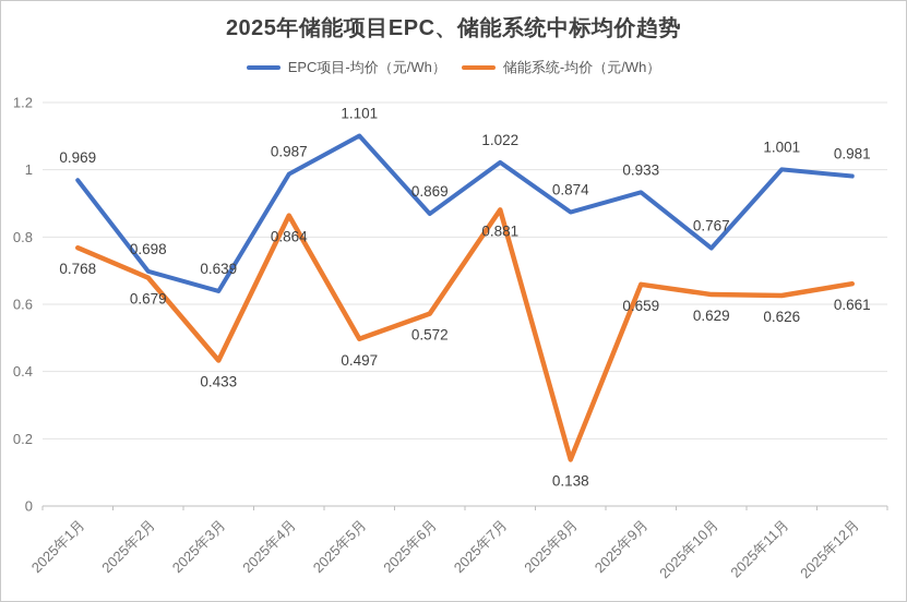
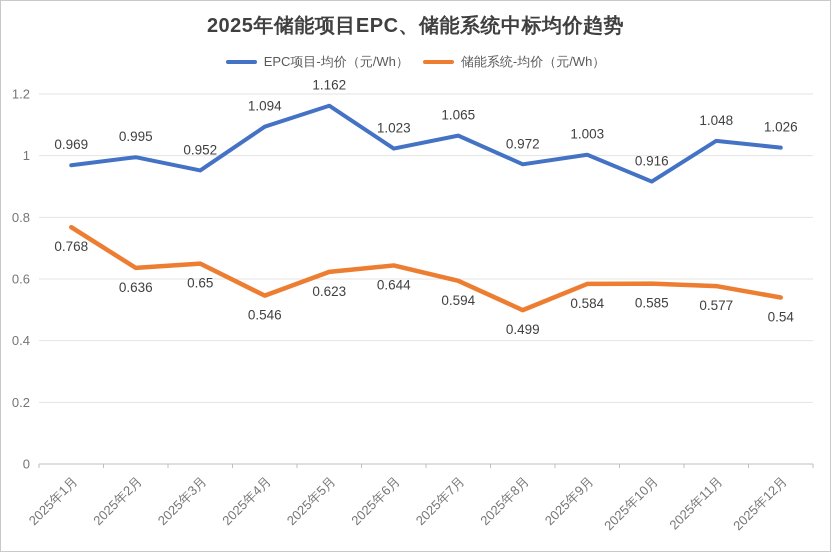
EPC项目-均价（元/Wh）/2025年2月: 0.698 -> 0.995
储能系统-均价（元/Wh）/2025年2月: 0.679 -> 0.636
EPC项目-均价（元/Wh）/2025年3月: 0.639 -> 0.952
储能系统-均价（元/Wh）/2025年3月: 0.433 -> 0.65
EPC项目-均价（元/Wh）/2025年4月: 0.987 -> 1.094
储能系统-均价（元/Wh）/2025年4月: 0.864 -> 0.546
EPC项目-均价（元/Wh）/2025年5月: 1.101 -> 1.162
储能系统-均价（元/Wh）/2025年5月: 0.497 -> 0.623
EPC项目-均价（元/Wh）/2025年6月: 0.869 -> 1.023
储能系统-均价（元/Wh）/2025年6月: 0.572 -> 0.644
EPC项目-均价（元/Wh）/2025年7月: 1.022 -> 1.065
储能系统-均价（元/Wh）/2025年7月: 0.881 -> 0.594
EPC项目-均价（元/Wh）/2025年8月: 0.874 -> 0.972
储能系统-均价（元/Wh）/2025年8月: 0.138 -> 0.499
EPC项目-均价（元/Wh）/2025年9月: 0.933 -> 1.003
储能系统-均价（元/Wh）/2025年9月: 0.659 -> 0.584
EPC项目-均价（元/Wh）/2025年10月: 0.767 -> 0.916
储能系统-均价（元/Wh）/2025年10月: 0.629 -> 0.585
EPC项目-均价（元/Wh）/2025年11月: 1.001 -> 1.048
储能系统-均价（元/Wh）/2025年11月: 0.626 -> 0.577
EPC项目-均价（元/Wh）/2025年12月: 0.981 -> 1.026
储能系统-均价（元/Wh）/2025年12月: 0.661 -> 0.54
